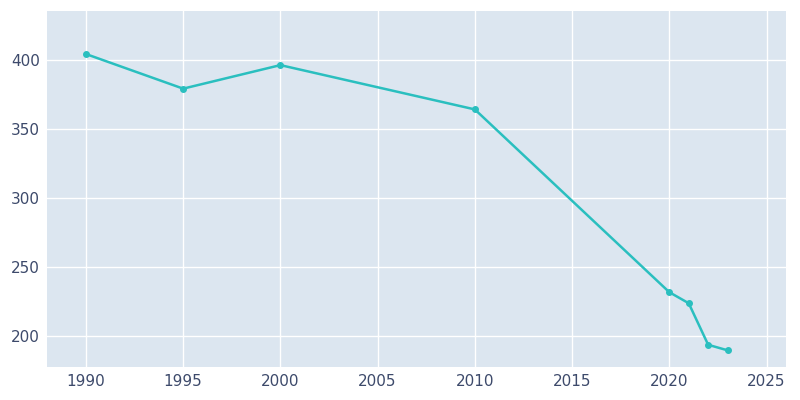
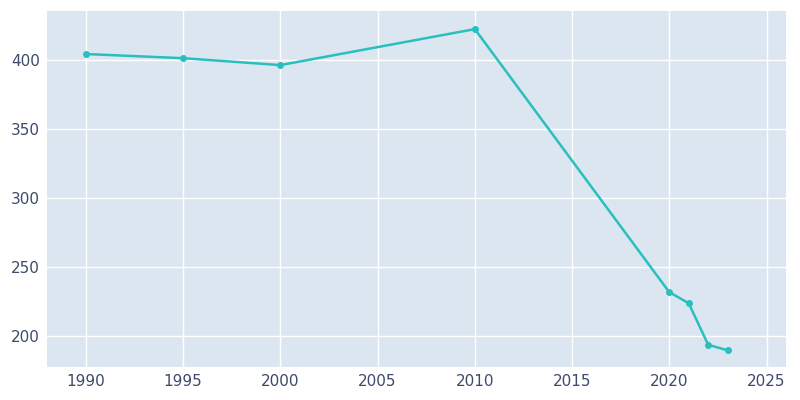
1995: 379 -> 401
2010: 364 -> 422
